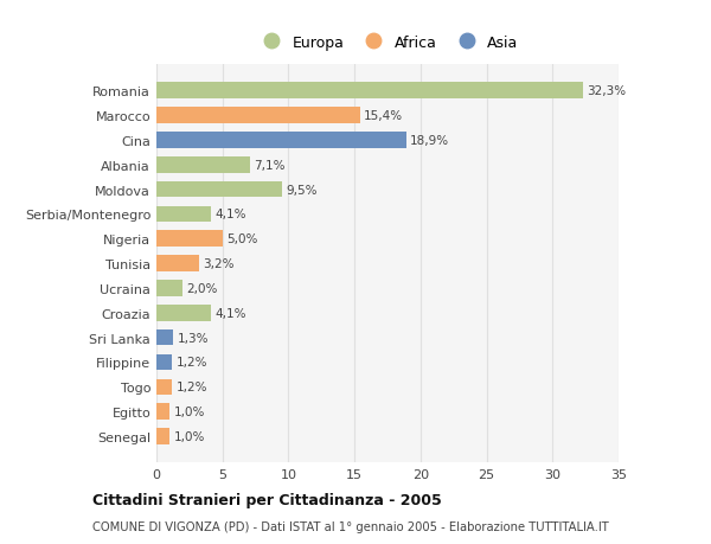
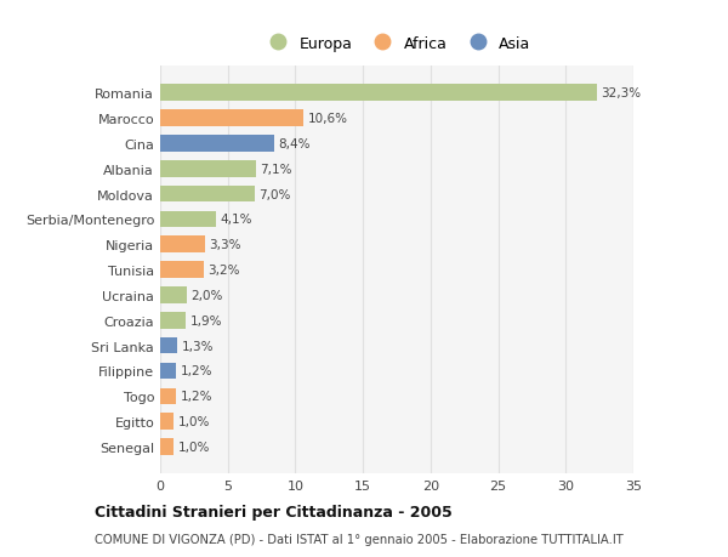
Marocco: 15,4% -> 10,6%
Cina: 18,9% -> 8,4%
Moldova: 9,5% -> 7,0%
Nigeria: 5,0% -> 3,3%
Croazia: 4,1% -> 1,9%
